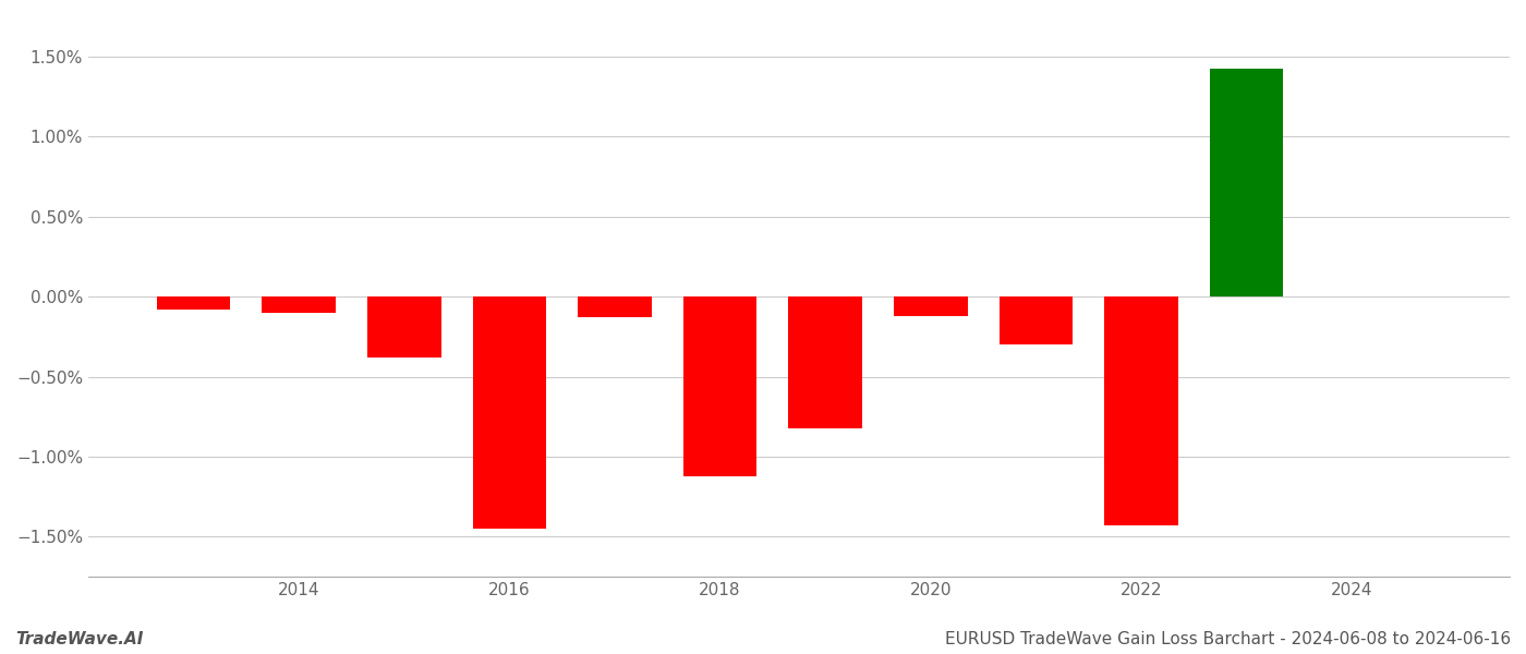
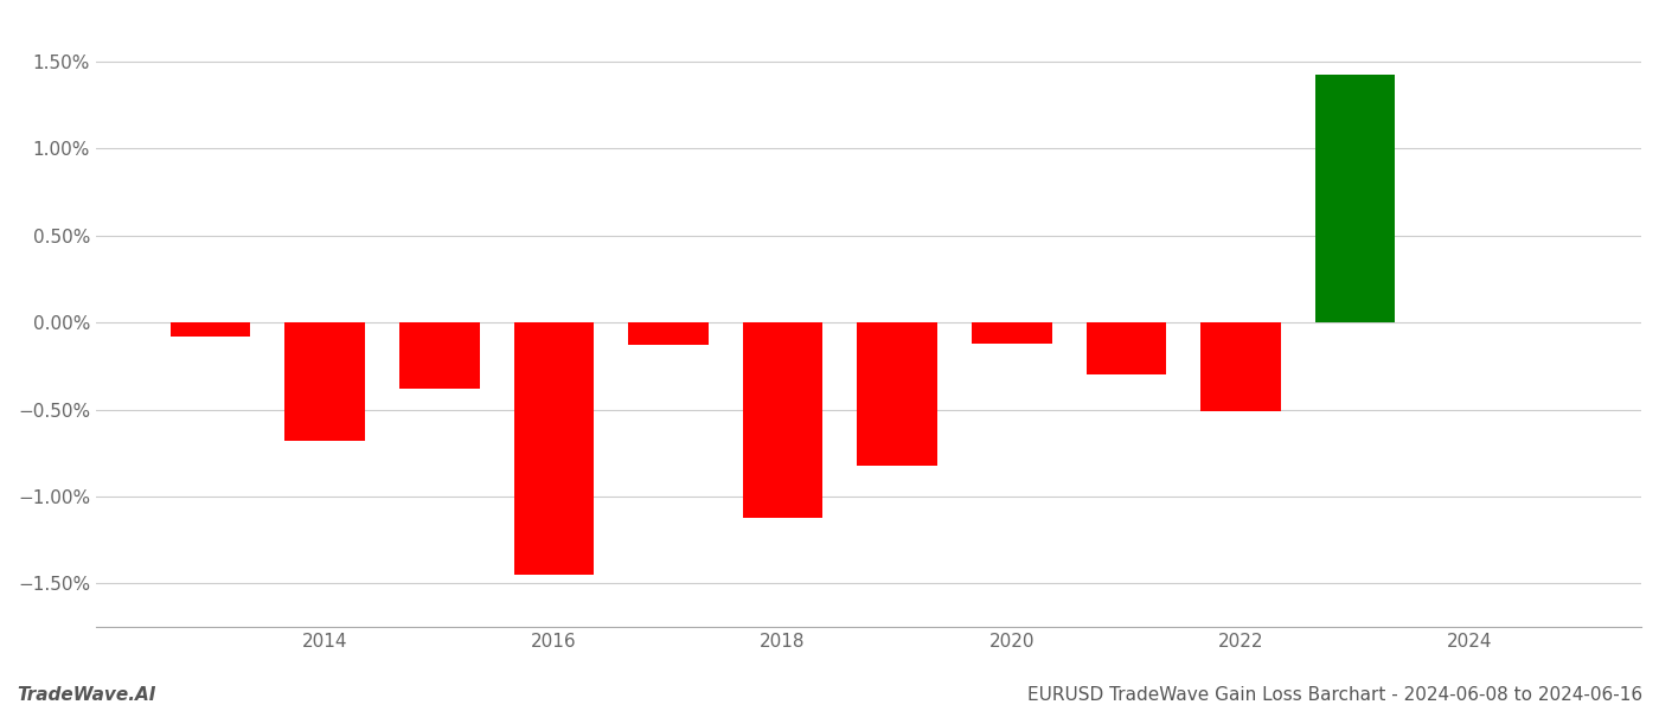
2014: -0.10% -> -0.68%
2022: -1.43% -> -0.51%
